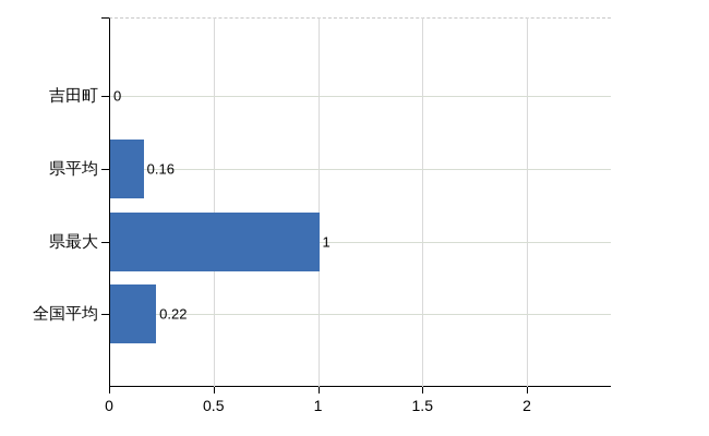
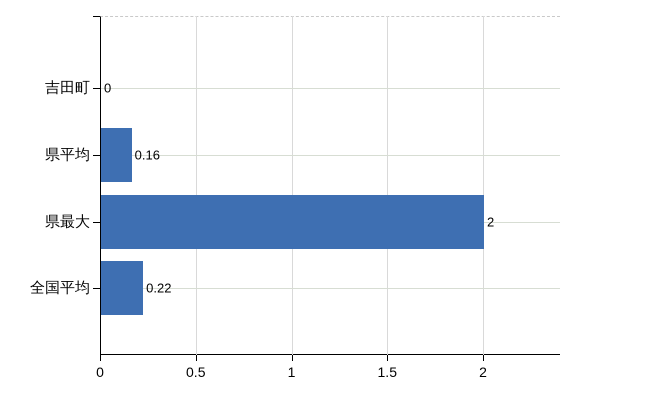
県最大: 1 -> 2
